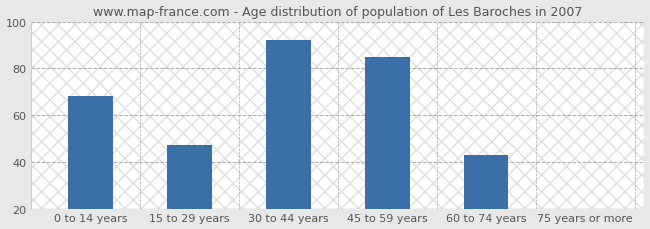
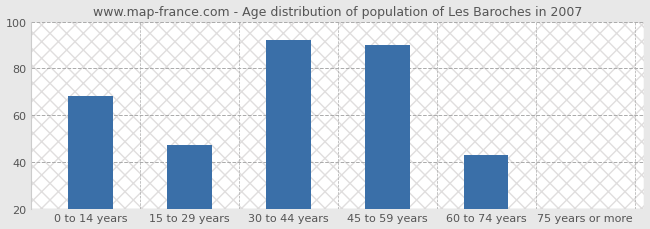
45 to 59 years: 85 -> 90
